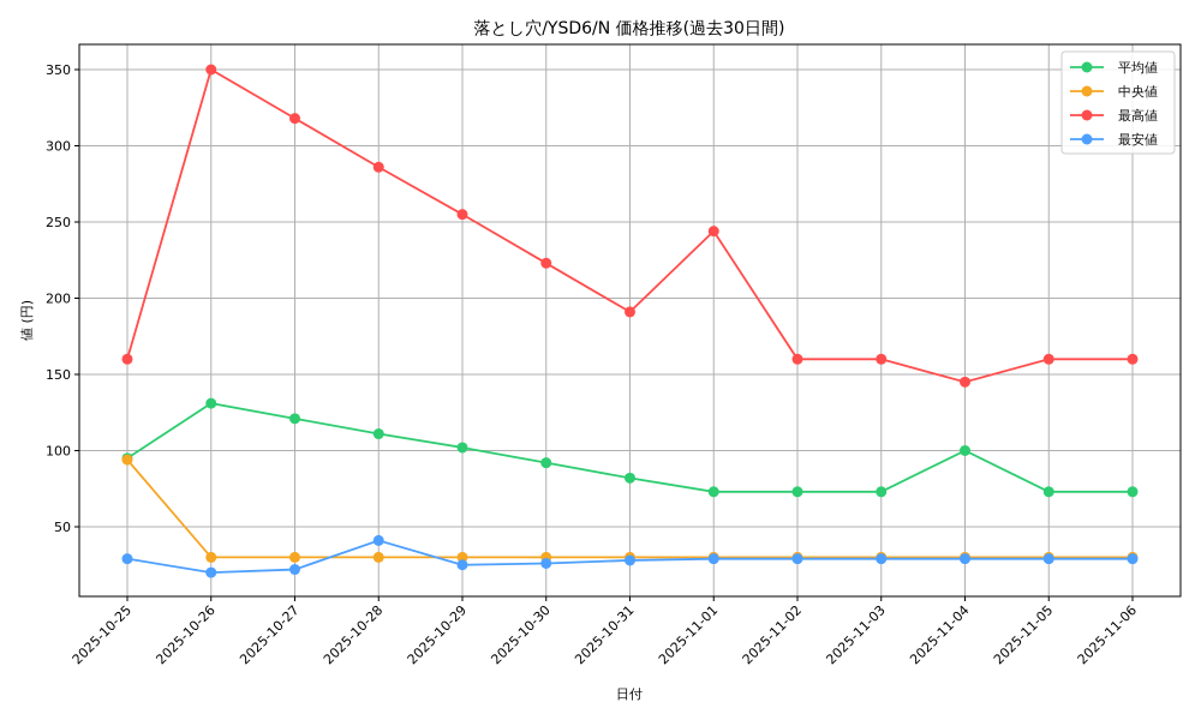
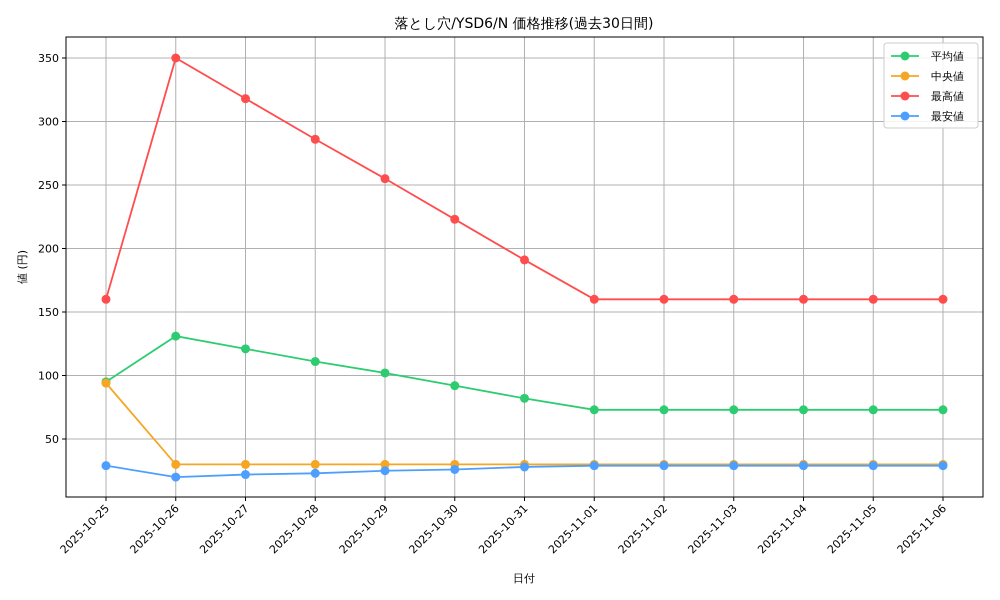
最安値/2025-10-28: 41 -> 23
最高値/2025-11-01: 244 -> 160
平均値/2025-11-04: 100 -> 73
最高値/2025-11-04: 145 -> 160
